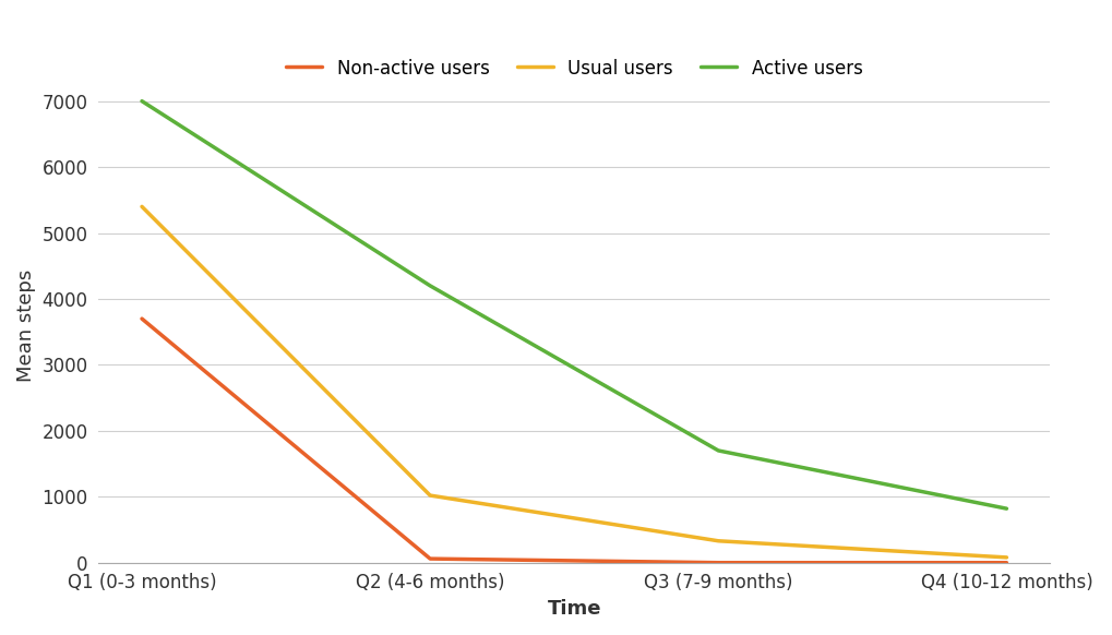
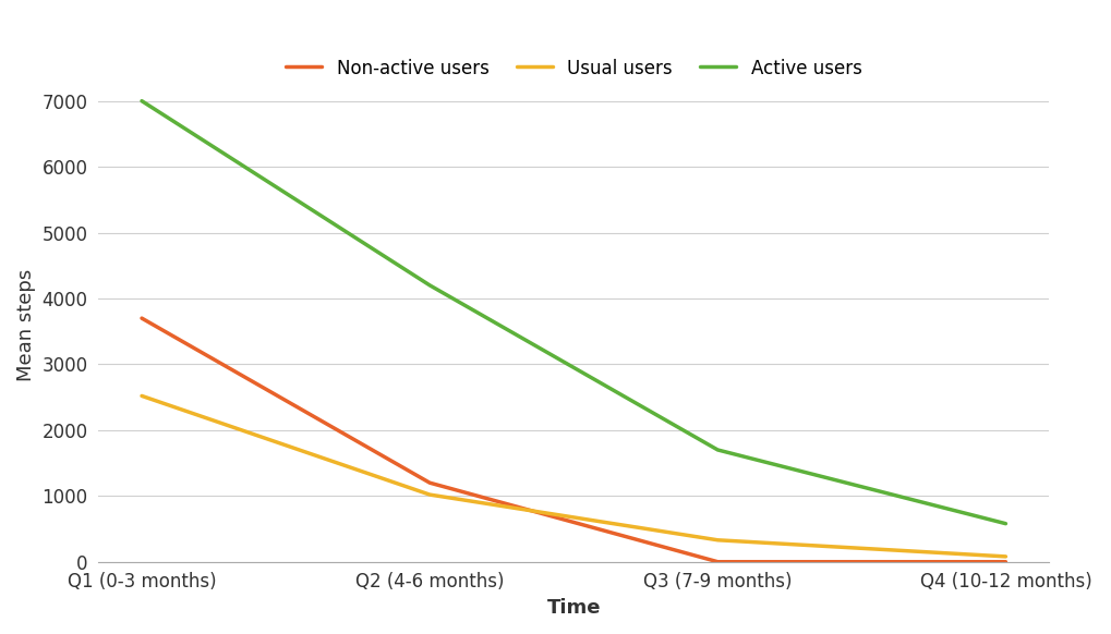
Usual users/Q1 (0-3 months): 5400 -> 2520
Non-active users/Q2 (4-6 months): 60 -> 1200
Active users/Q4 (10-12 months): 820 -> 580
